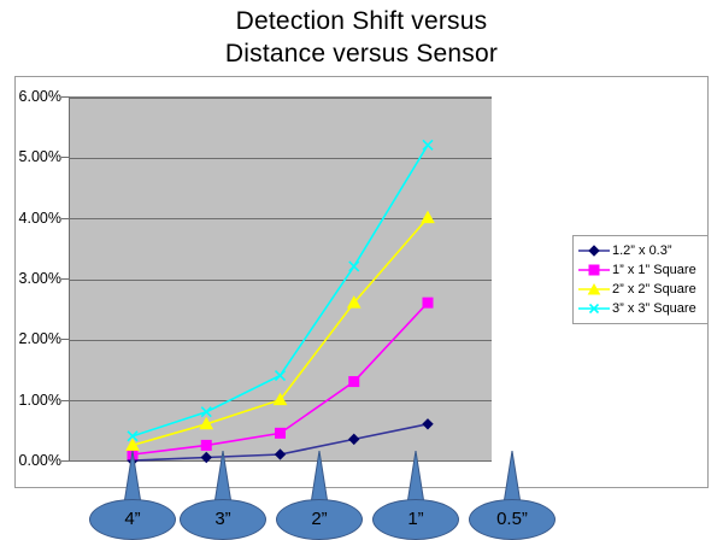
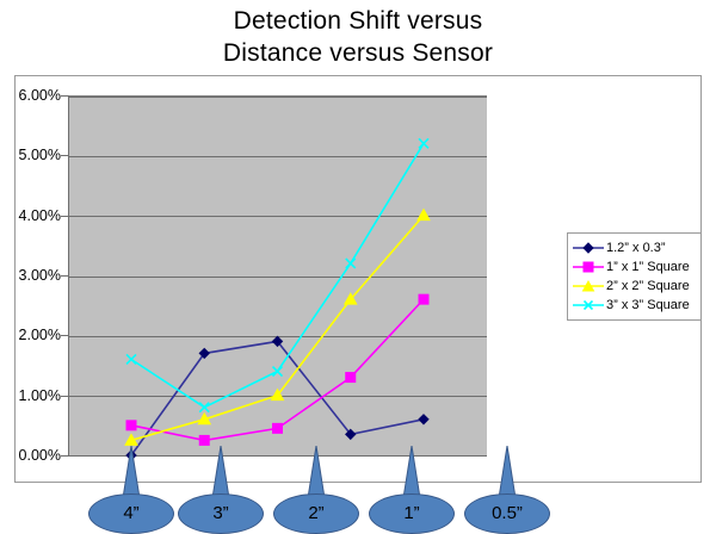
1” x 1” Square/4”: 0.1% -> 0.5%
3” x 3” Square/4”: 0.4% -> 1.6%
1.2” x 0.3”/3”: 0.1% -> 1.7%
1.2” x 0.3”/2”: 0.1% -> 1.9%
